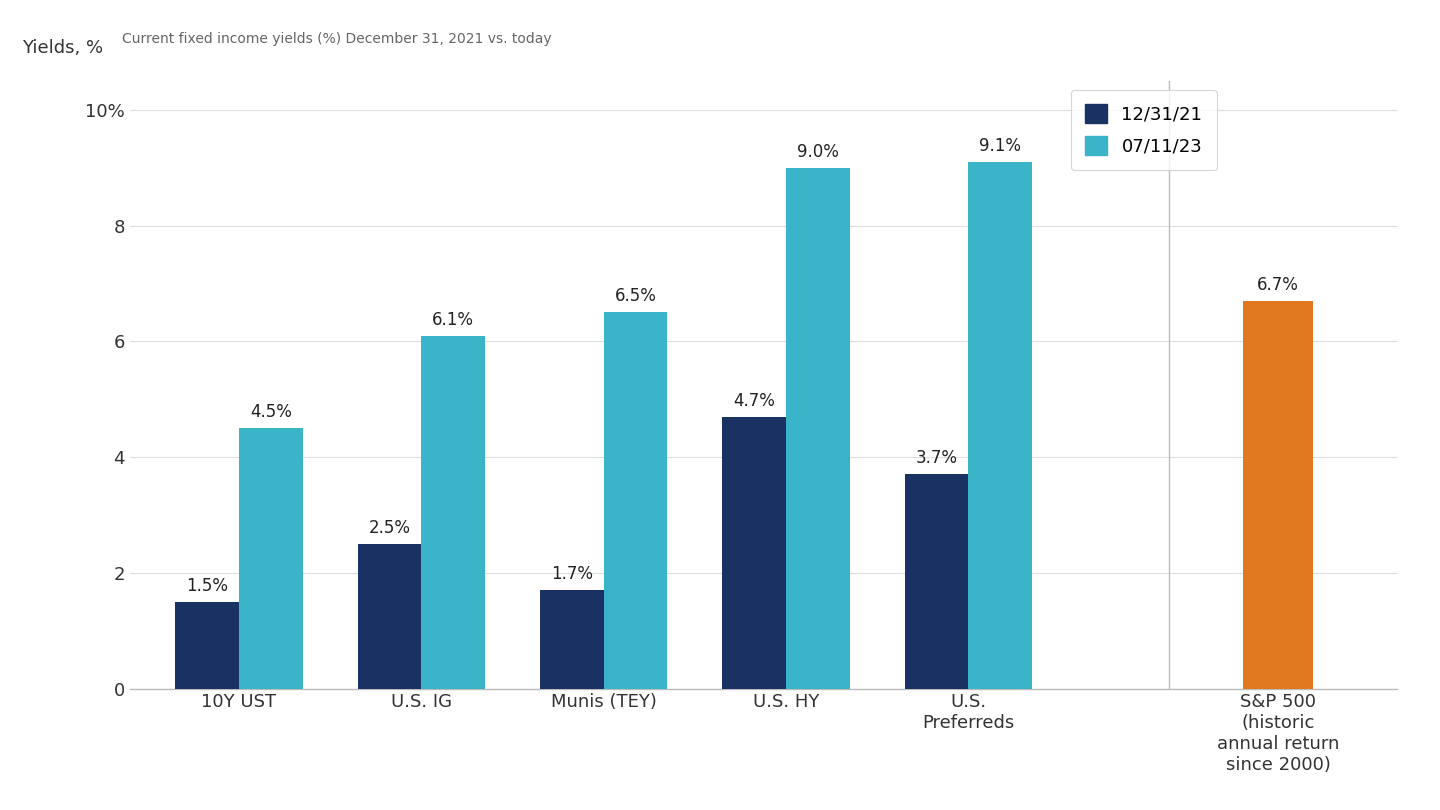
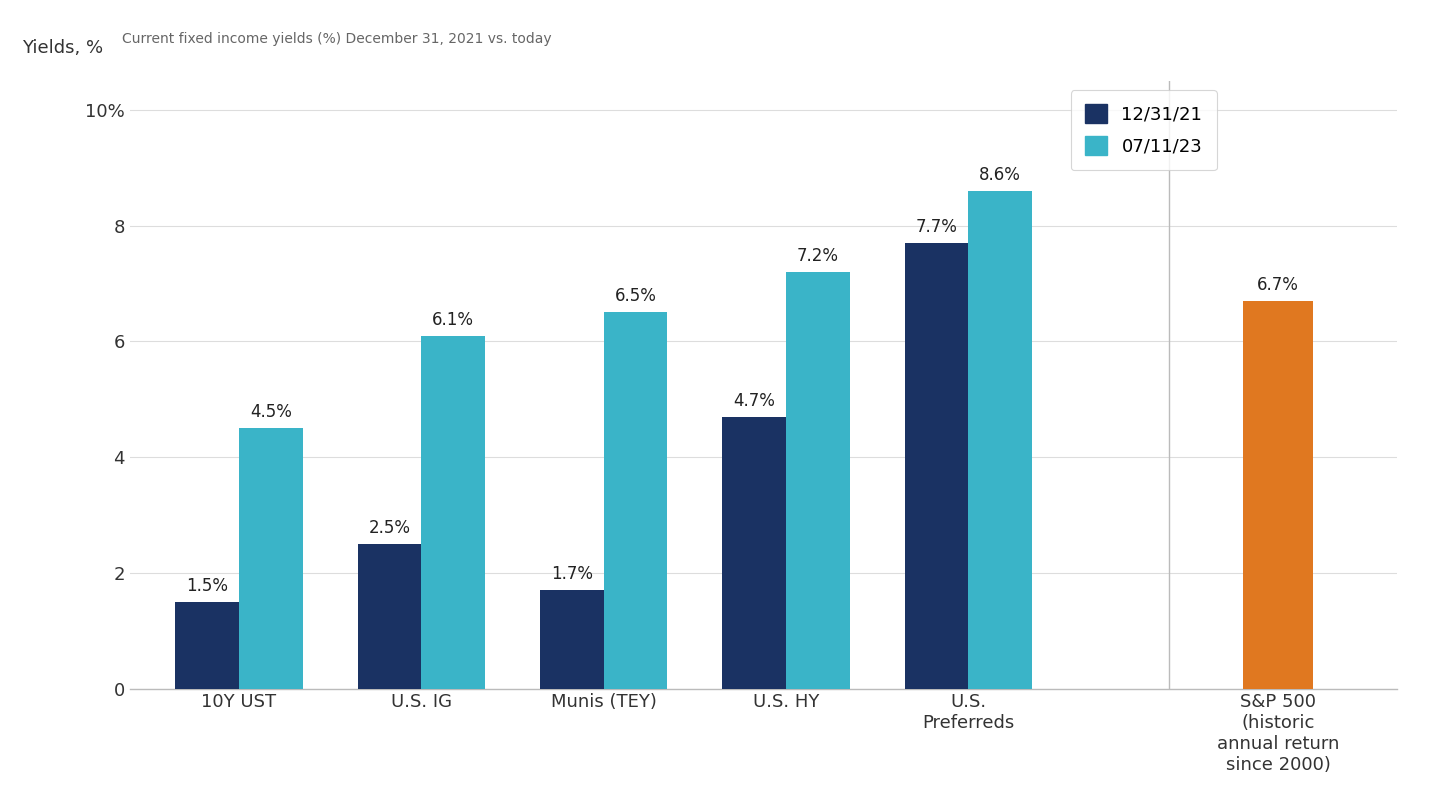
07/11/23/U.S. HY: 9.0% -> 7.2%
12/31/21/U.S. Preferreds: 3.7% -> 7.7%
07/11/23/U.S. Preferreds: 9.1% -> 8.6%
